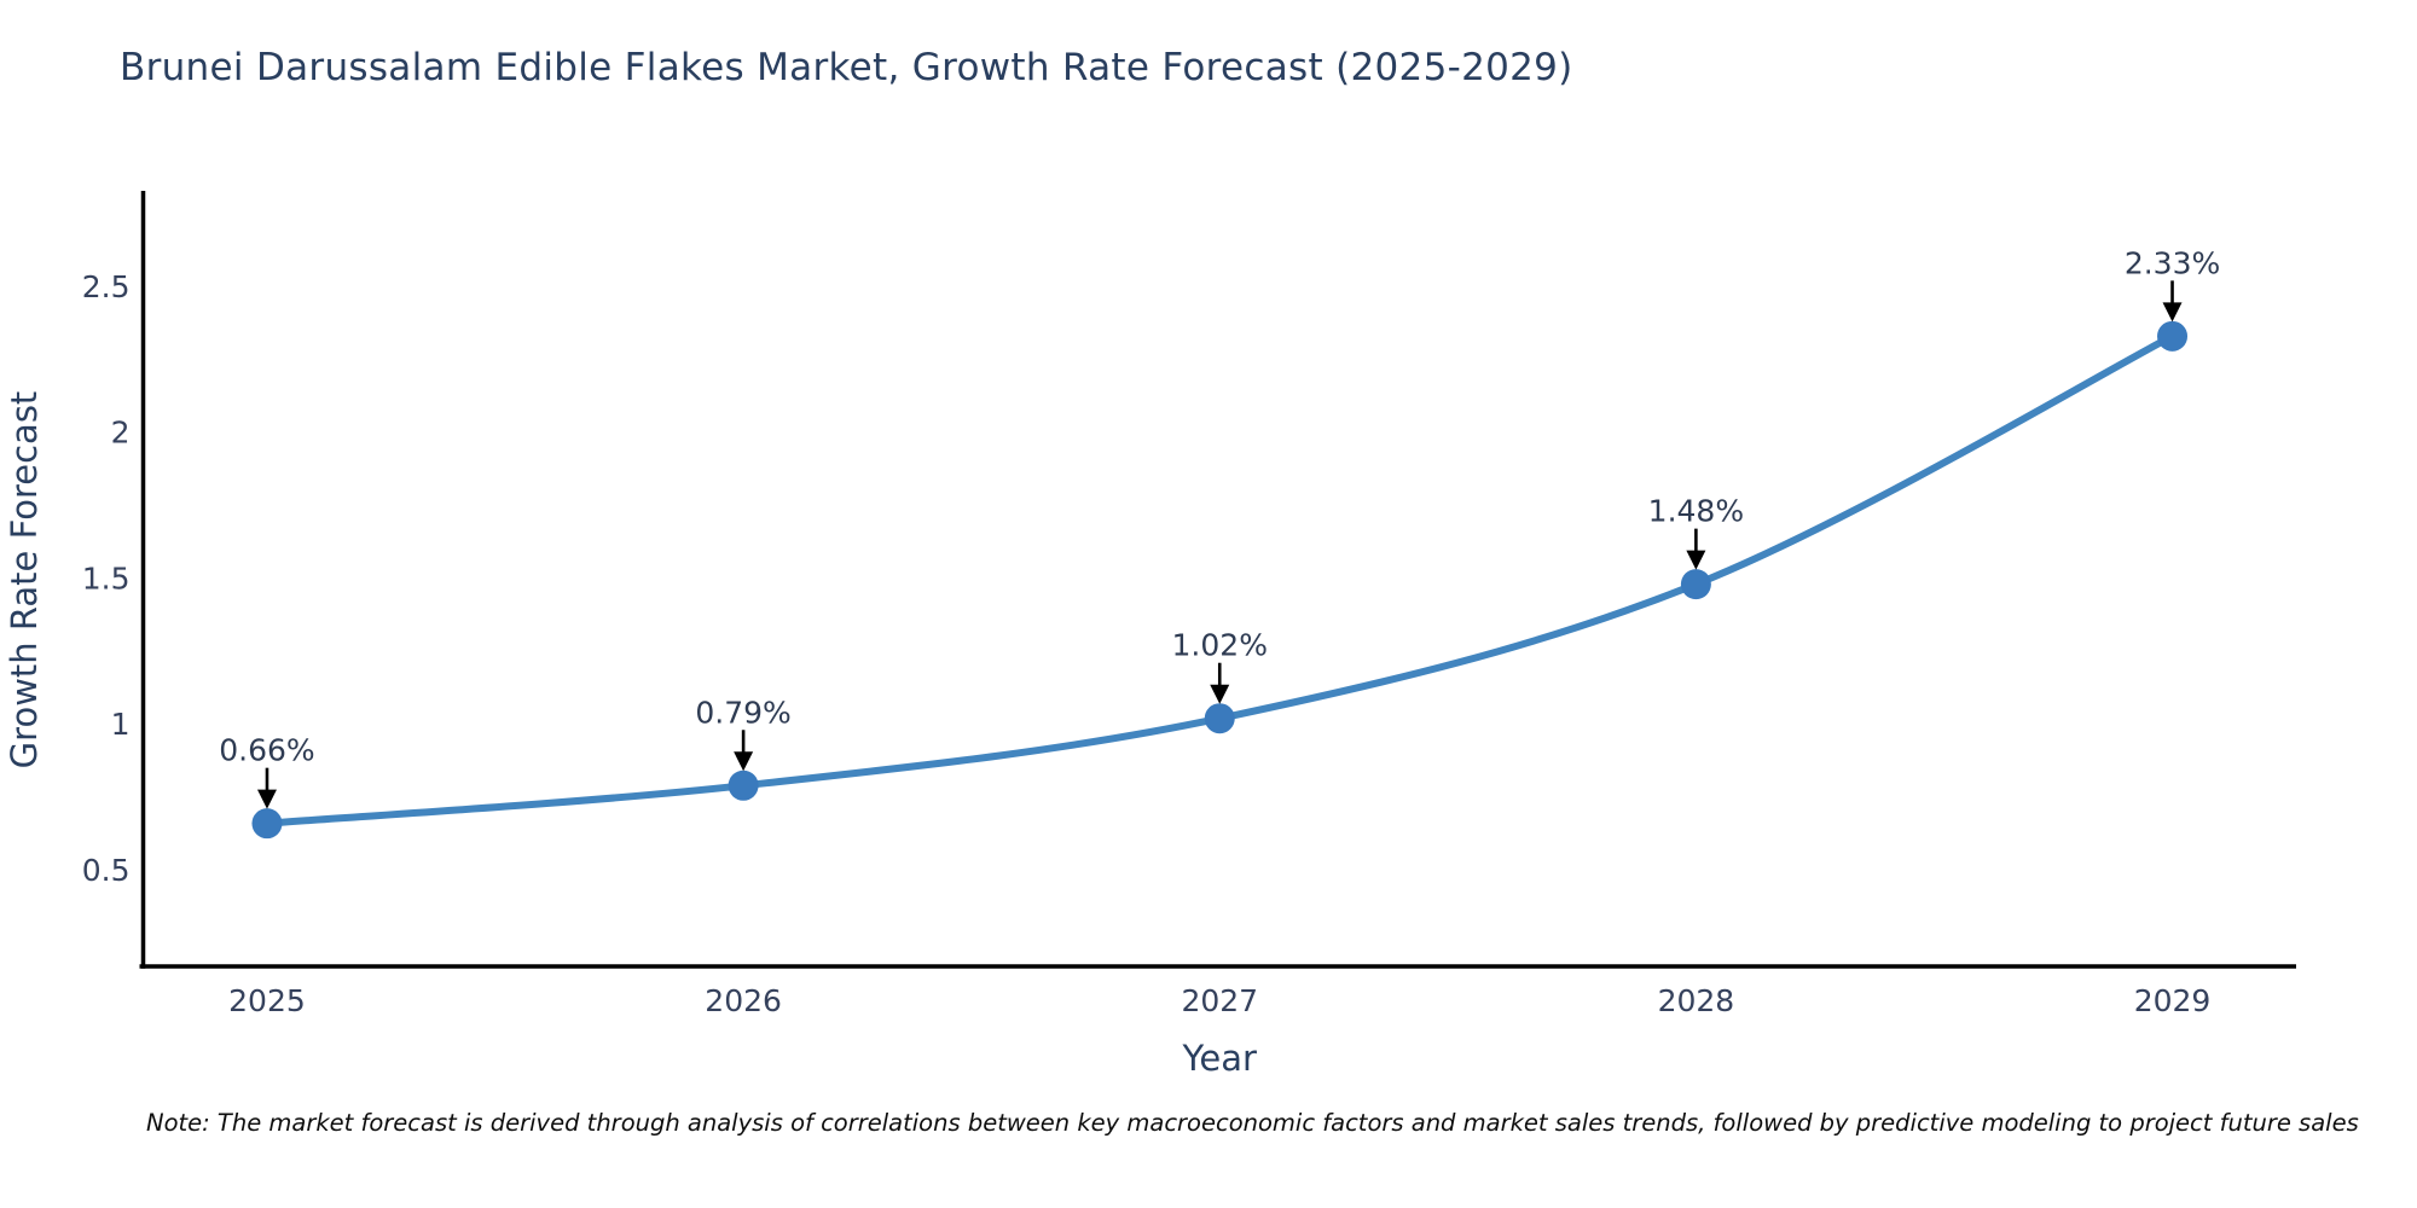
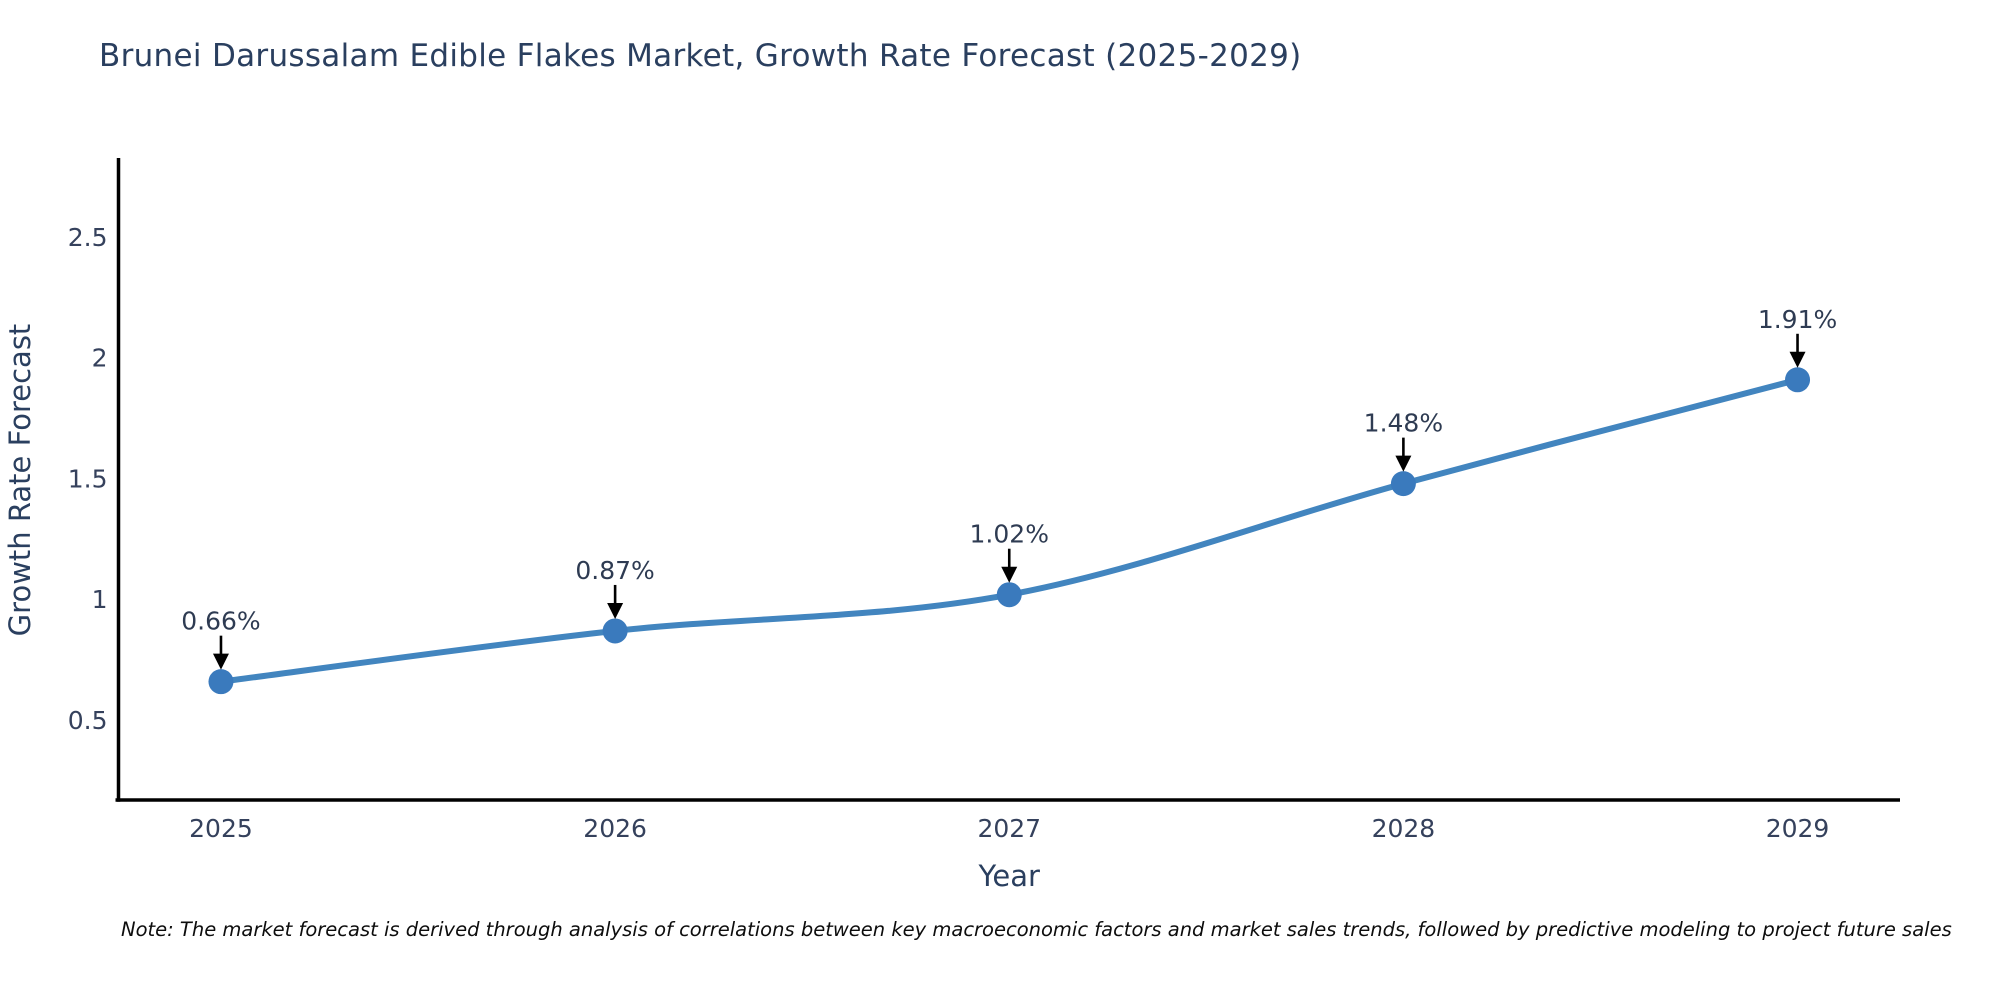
2026: 0.79% -> 0.87%
2029: 2.33% -> 1.91%
